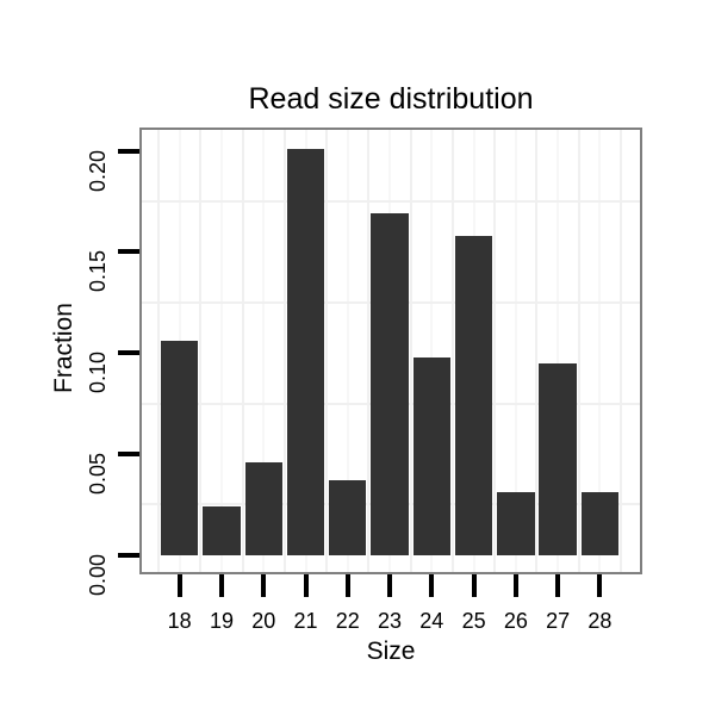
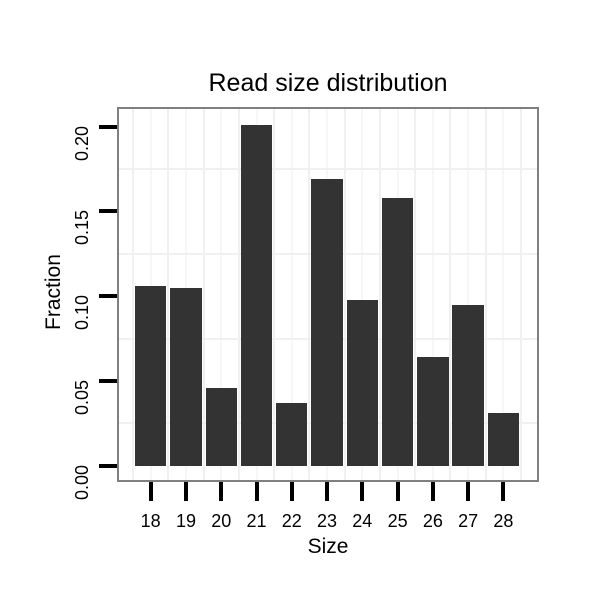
19: 0.024 -> 0.105
26: 0.031 -> 0.064
